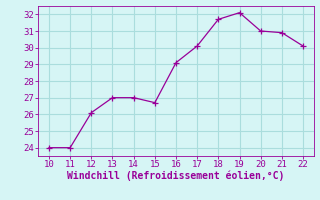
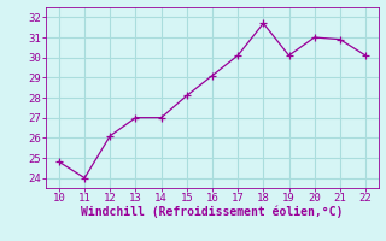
10: 24.0 -> 24.8
15: 26.7 -> 28.1
19: 32.1 -> 30.1
